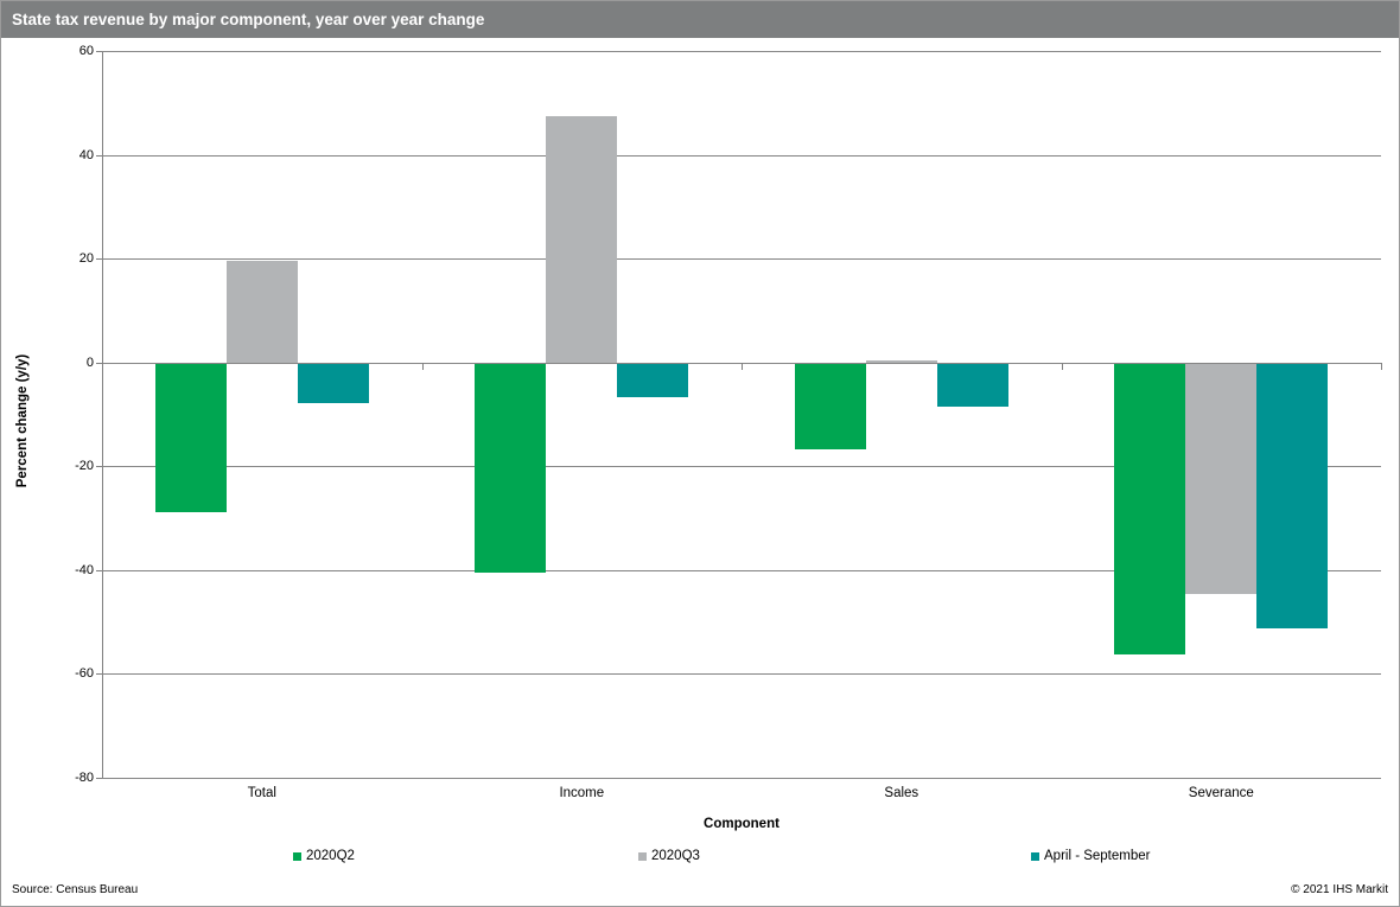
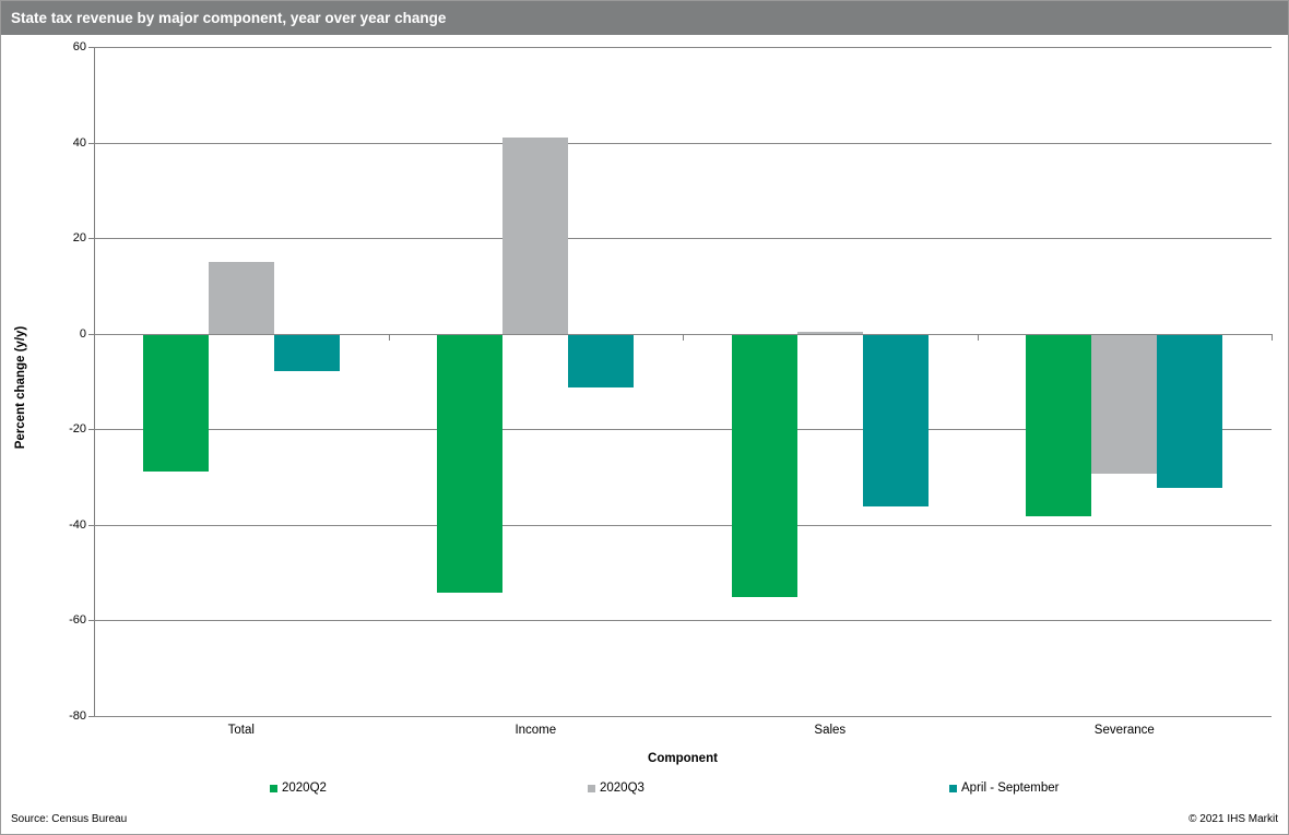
2020Q3/Total: 20 -> 15
2020Q2/Income: -40 -> -54
2020Q3/Income: 48 -> 41
April - September/Income: -6 -> -11
2020Q2/Sales: -16 -> -55
April - September/Sales: -8 -> -36
2020Q2/Severance: -56 -> -38
2020Q3/Severance: -44 -> -29
April - September/Severance: -51 -> -32
